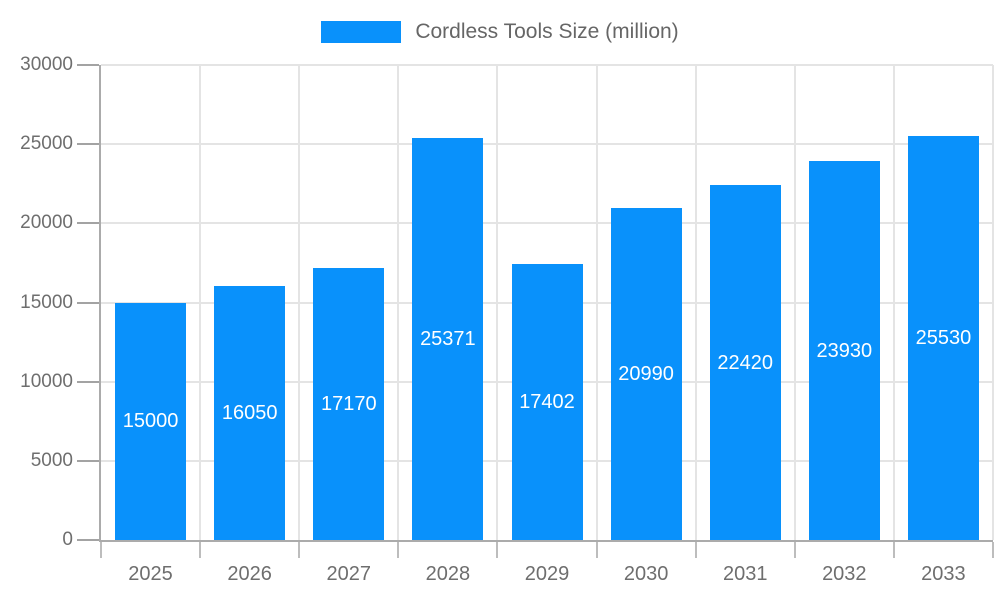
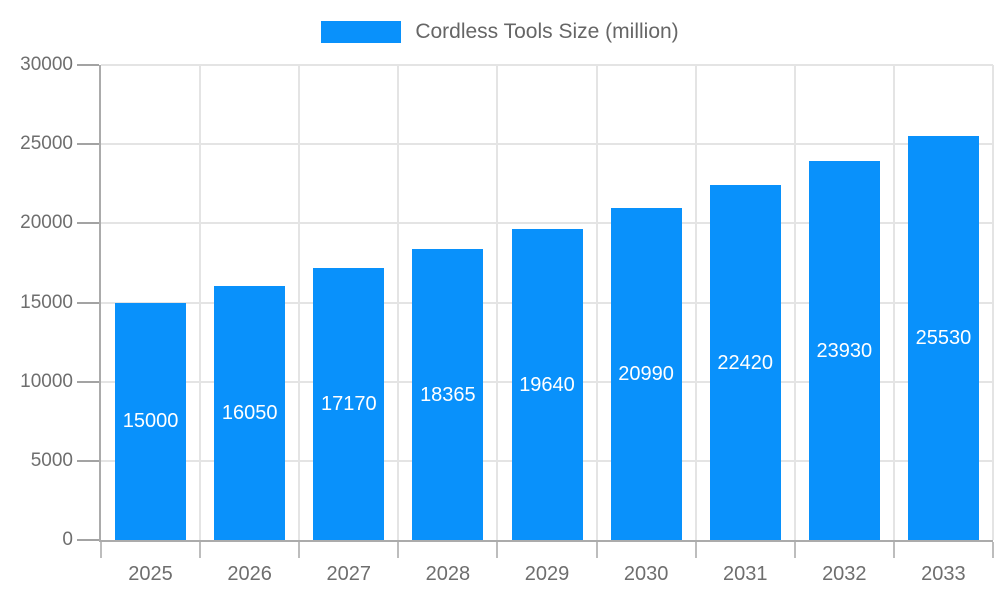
2028: 25371 -> 18365
2029: 17402 -> 19640
